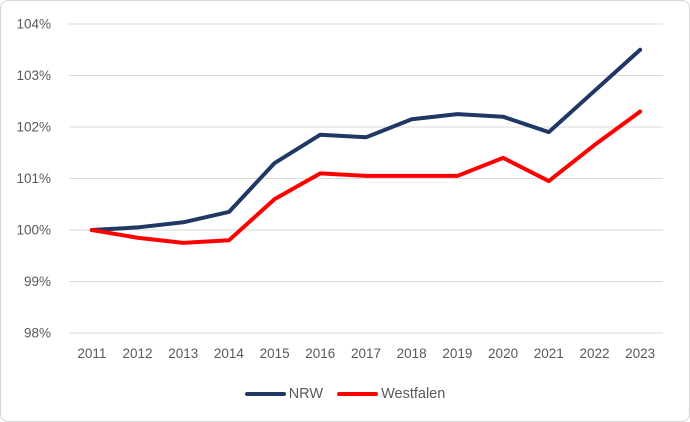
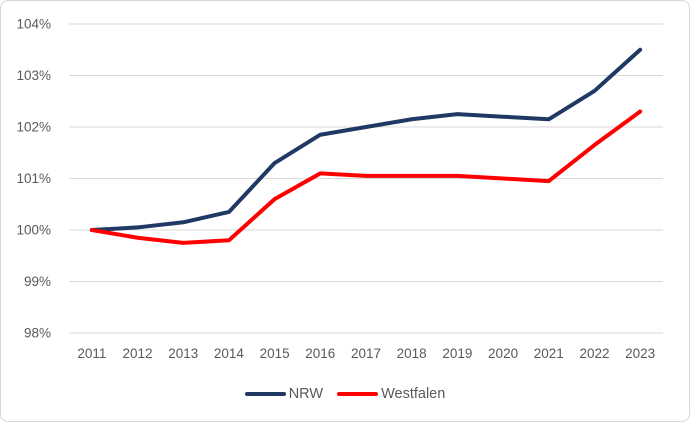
NRW/2017: 101.8% -> 102.0%
Westfalen/2020: 101.4% -> 101.0%
NRW/2021: 101.9% -> 102.2%
